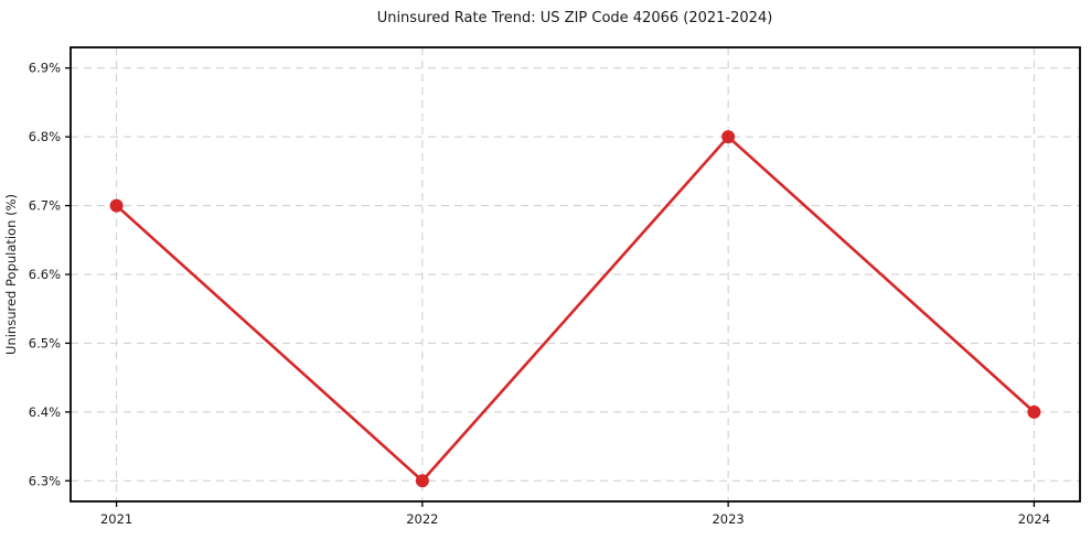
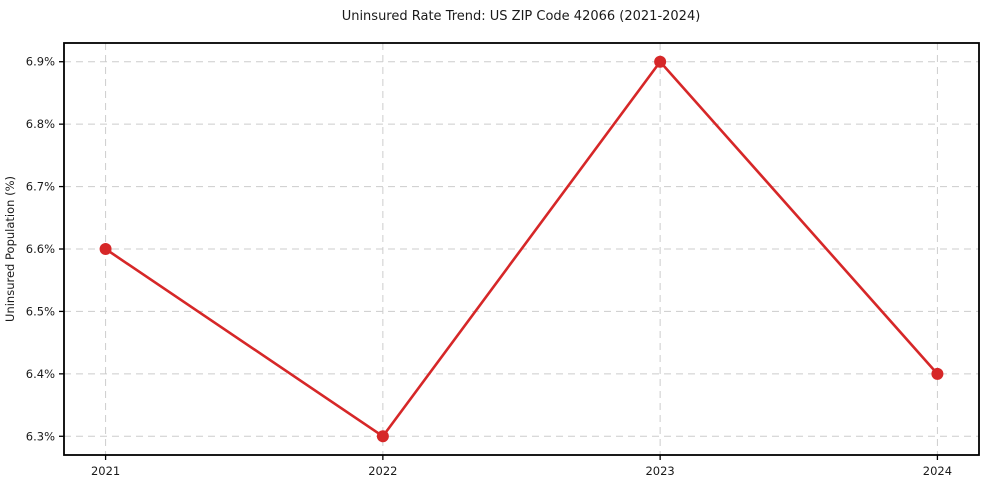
2021: 6.7% -> 6.6%
2023: 6.8% -> 6.9%
